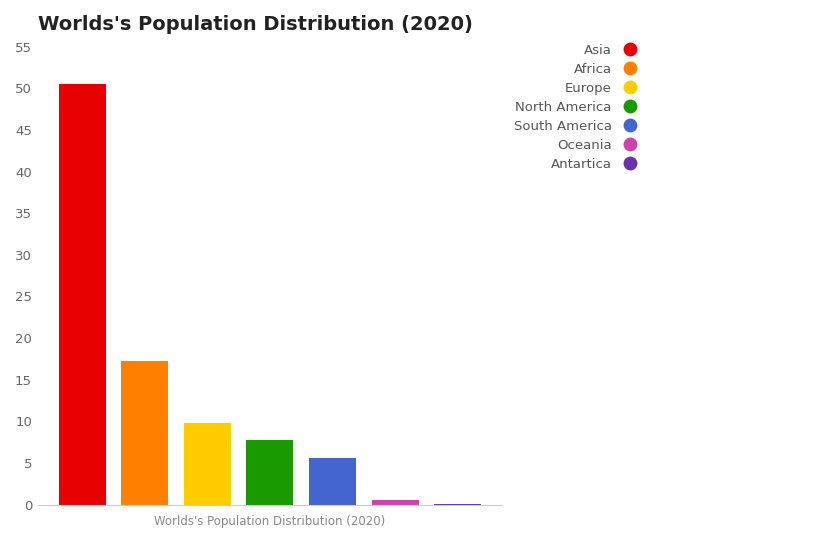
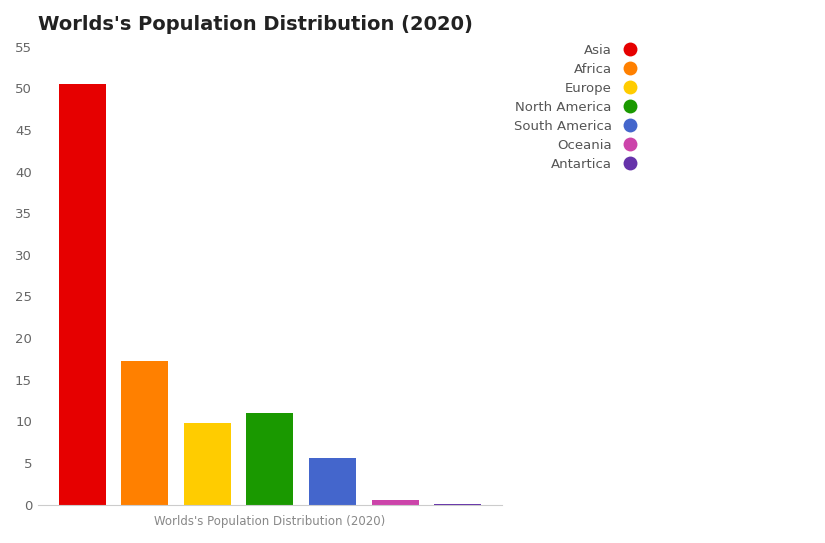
Worlds's Population Distribution (2020): 7.8 -> 11.0
